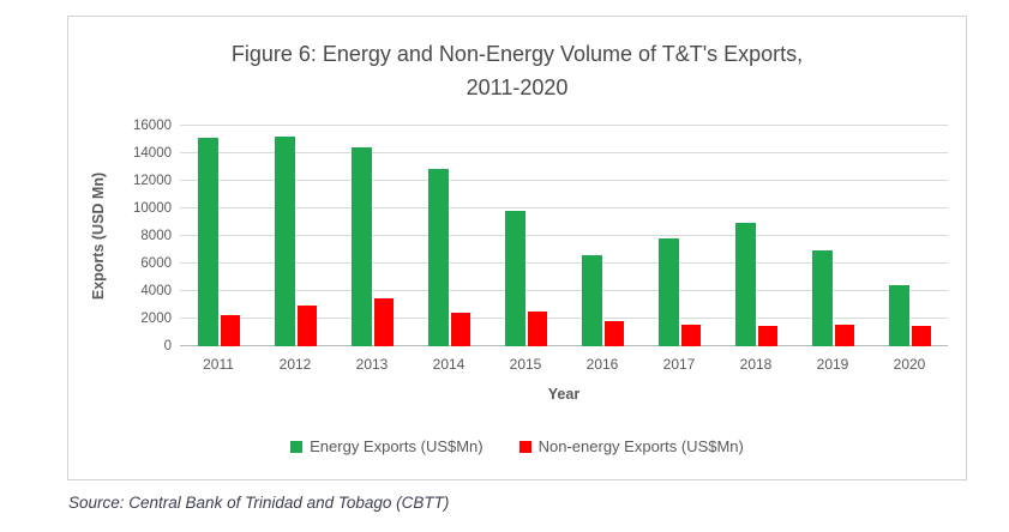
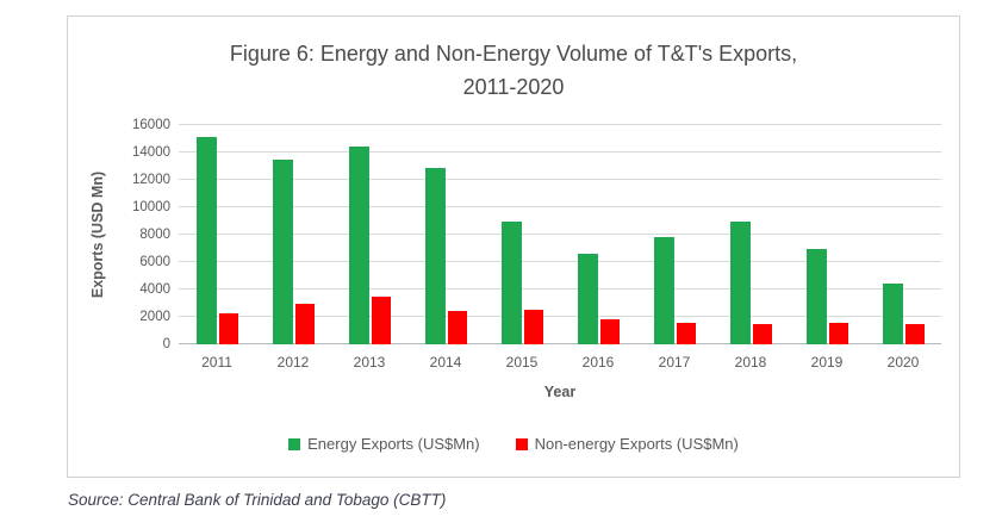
Energy Exports (US$Mn)/2012: 15200 -> 13500
Energy Exports (US$Mn)/2015: 9800 -> 9000
